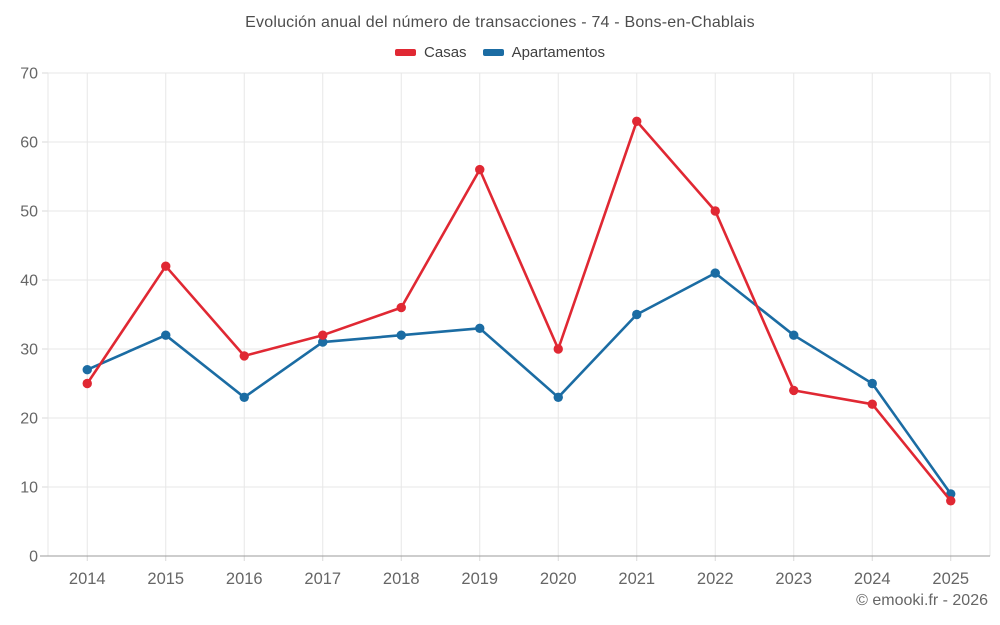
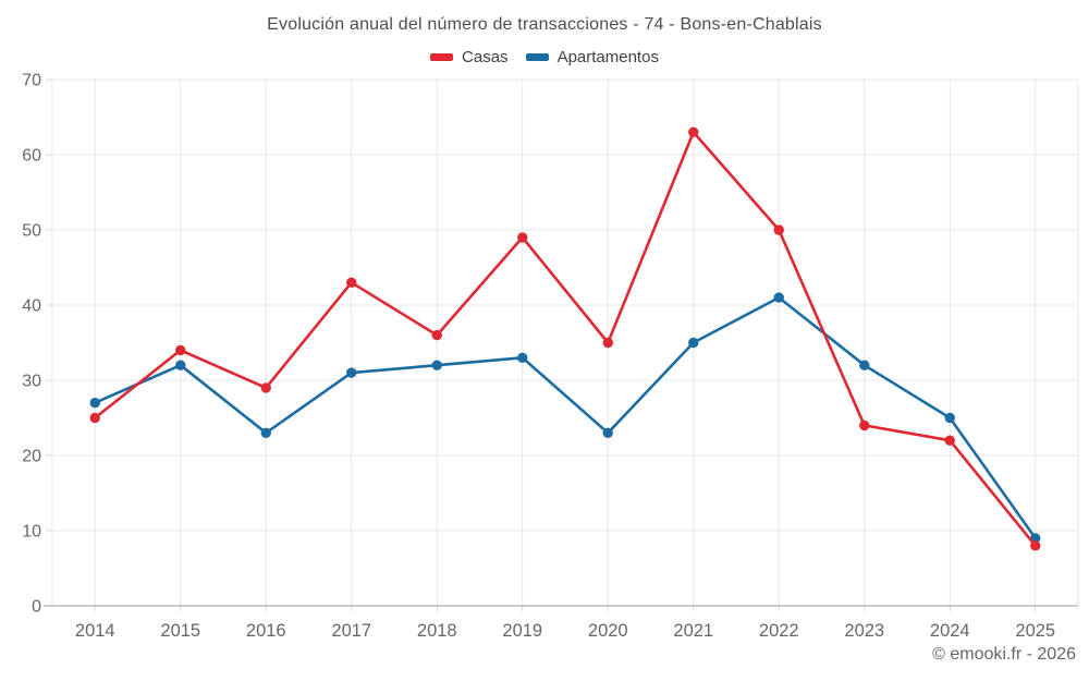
Casas/2015: 42 -> 34
Casas/2017: 32 -> 43
Casas/2019: 56 -> 49
Casas/2020: 30 -> 35
